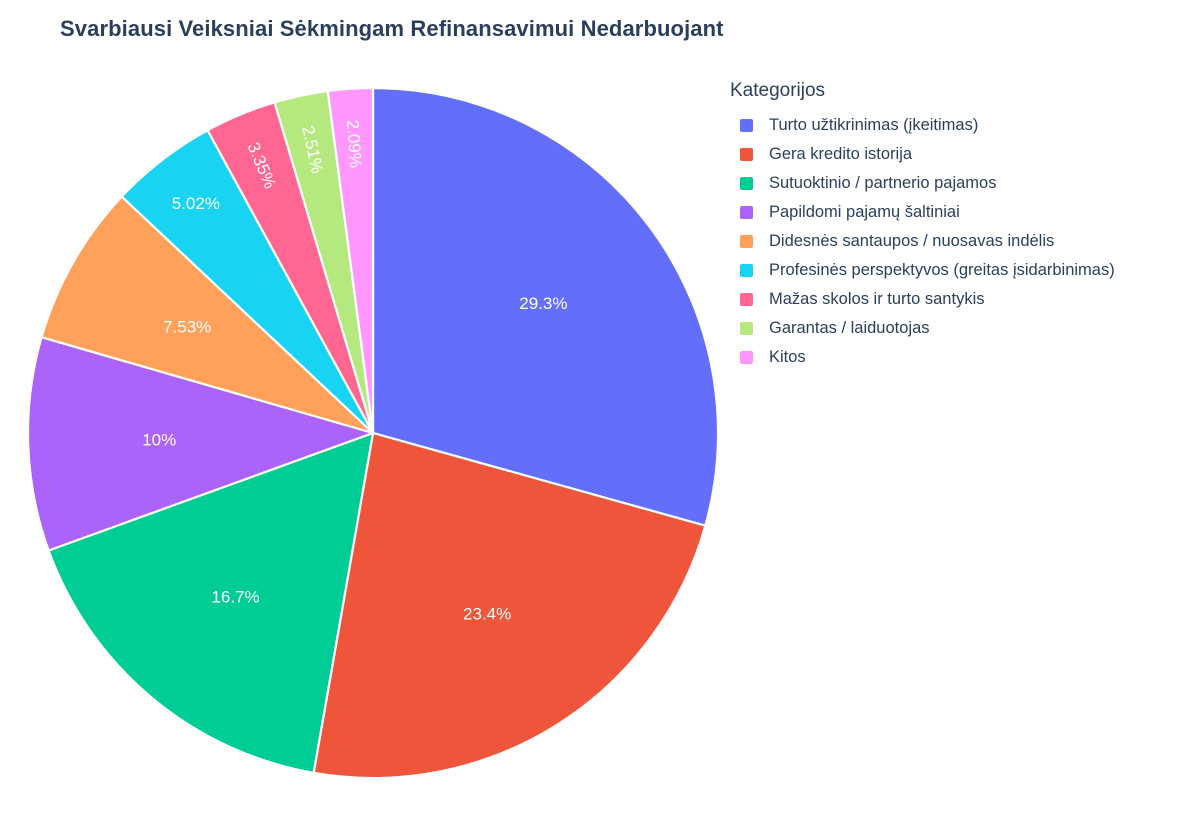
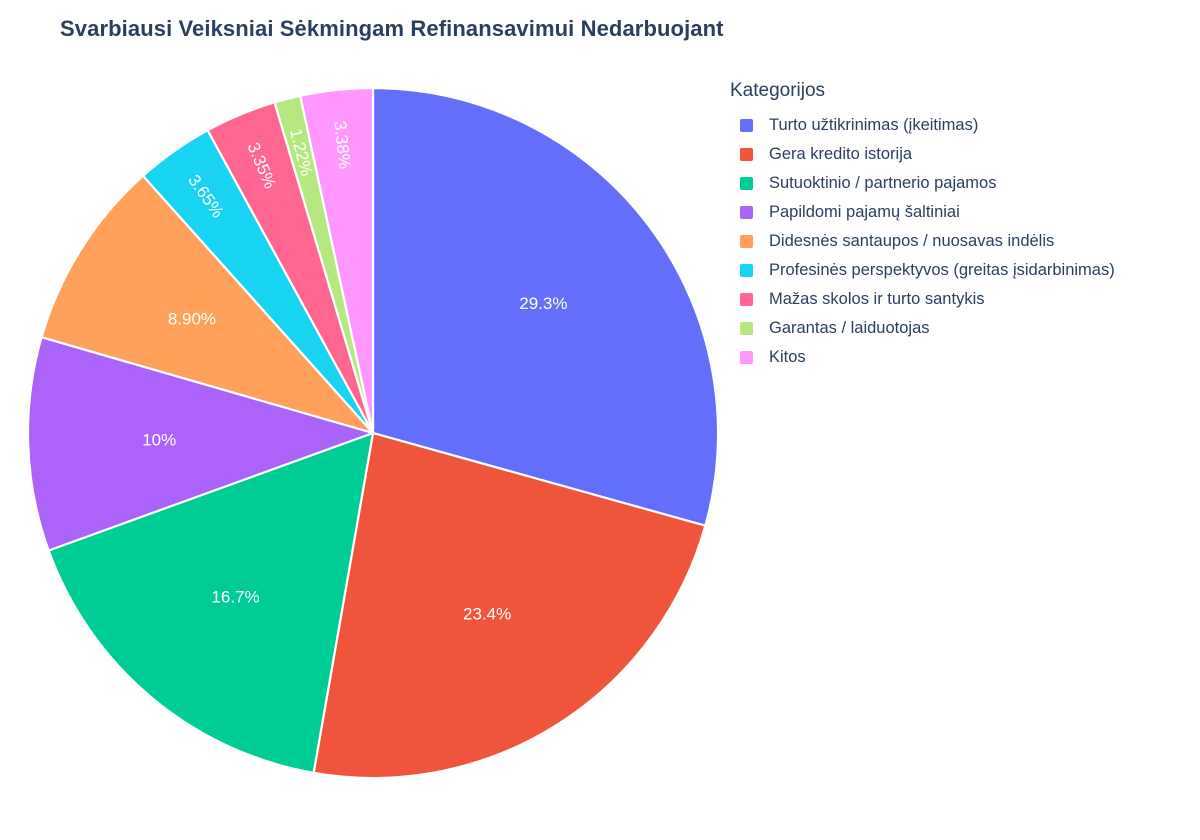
Didesnės santaupos / nuosavas indėlis: 7.53% -> 8.90%
Profesinės perspektyvos (greitas įsidarbinimas): 5.02% -> 3.65%
Garantas / laiduotojas: 2.51% -> 1.22%
Kitos: 2.09% -> 3.38%
